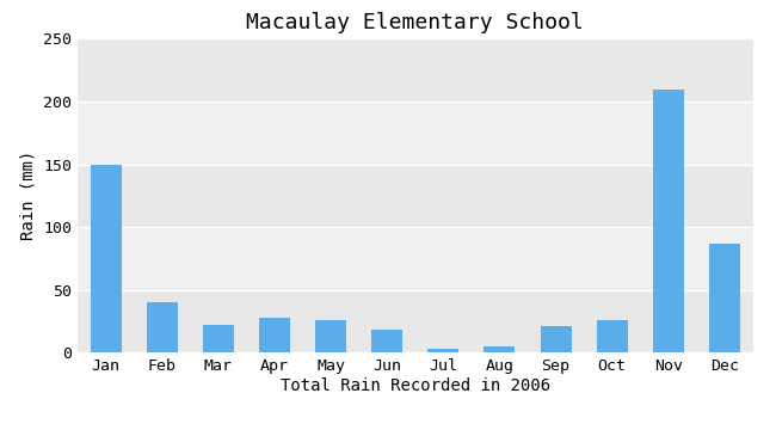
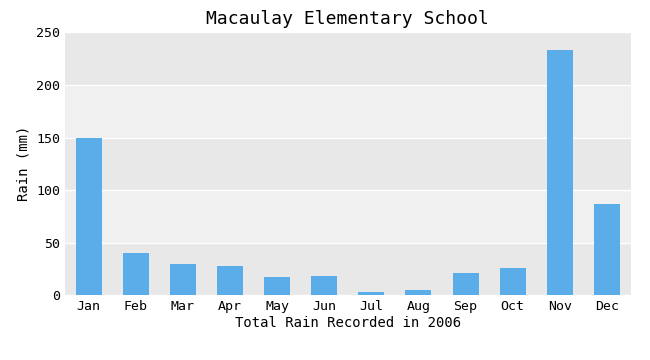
Mar: 22 -> 30
May: 26 -> 17
Nov: 209 -> 233
